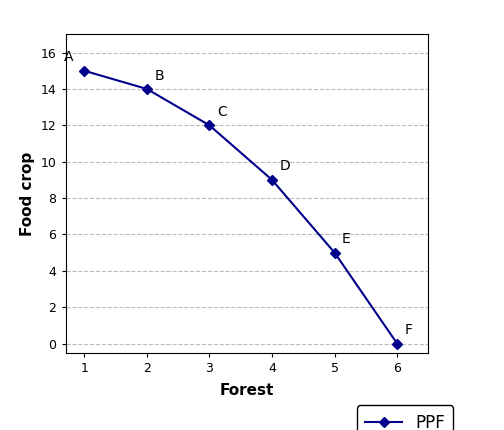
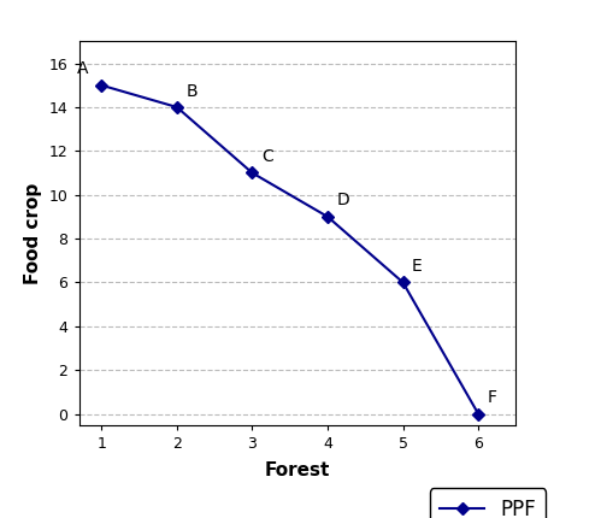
3: 12 -> 11
5: 5 -> 6
